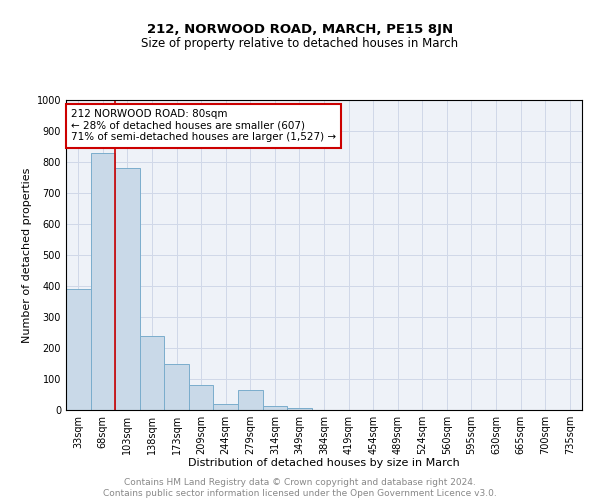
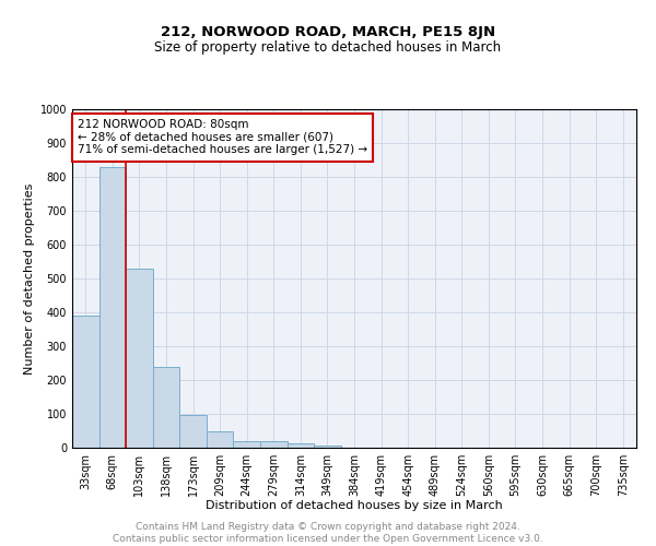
103sqm: 780 -> 530
173sqm: 150 -> 97
209sqm: 80 -> 50
279sqm: 65 -> 18
